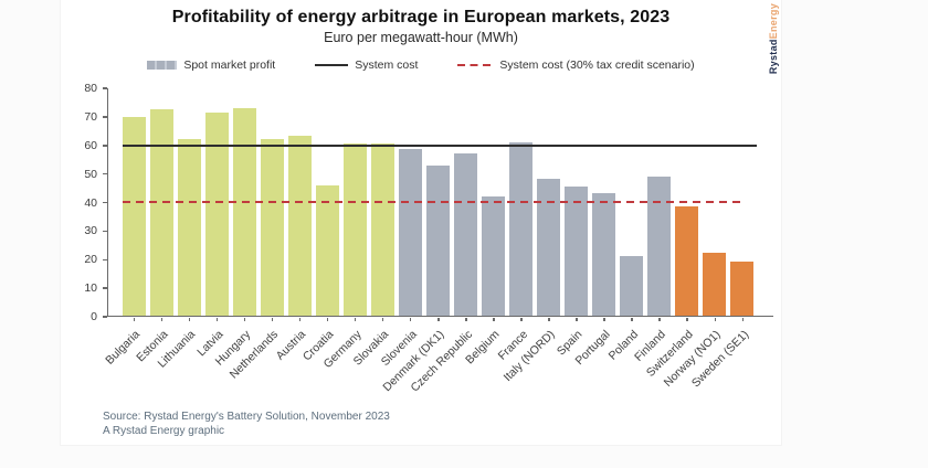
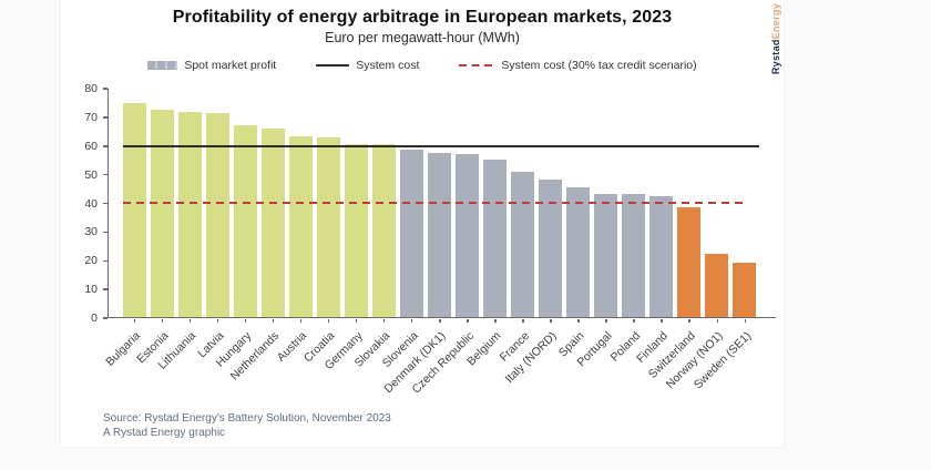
Bulgaria: 70 -> 75
Lithuania: 62 -> 72
Hungary: 73 -> 67
Netherlands: 62 -> 66
Croatia: 46 -> 63
Denmark (DK1): 53 -> 58
Belgium: 42 -> 55
France: 61 -> 51
Poland: 21 -> 43
Finland: 49 -> 42
